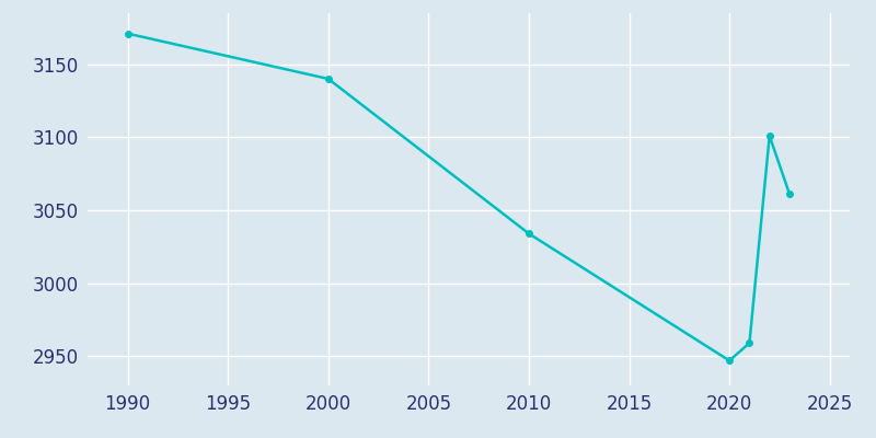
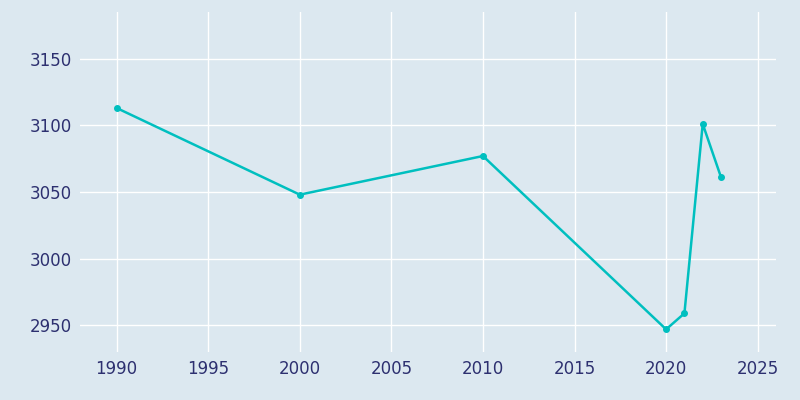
1990: 3171 -> 3113
2000: 3140 -> 3048
2010: 3034 -> 3077
